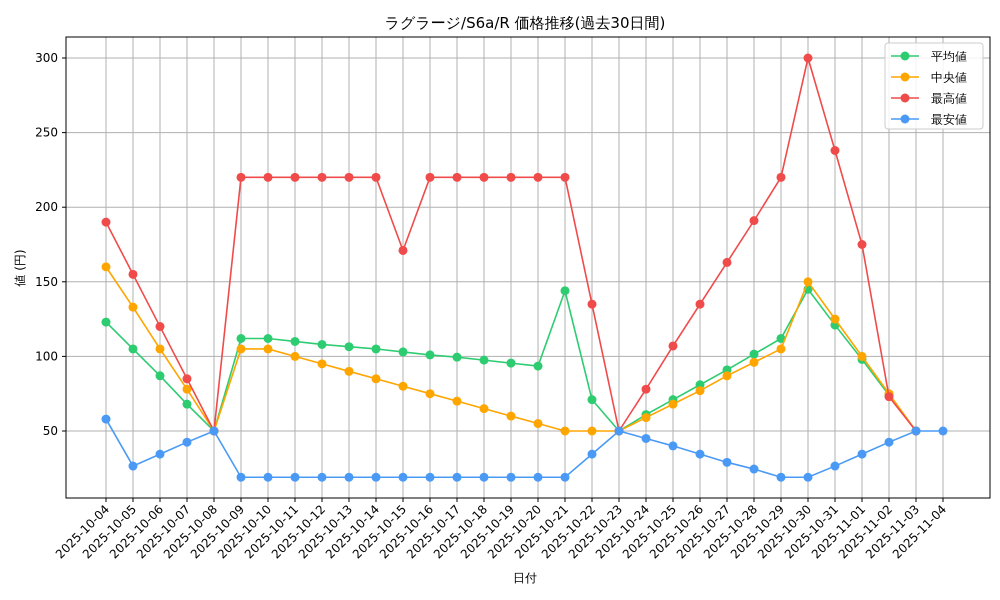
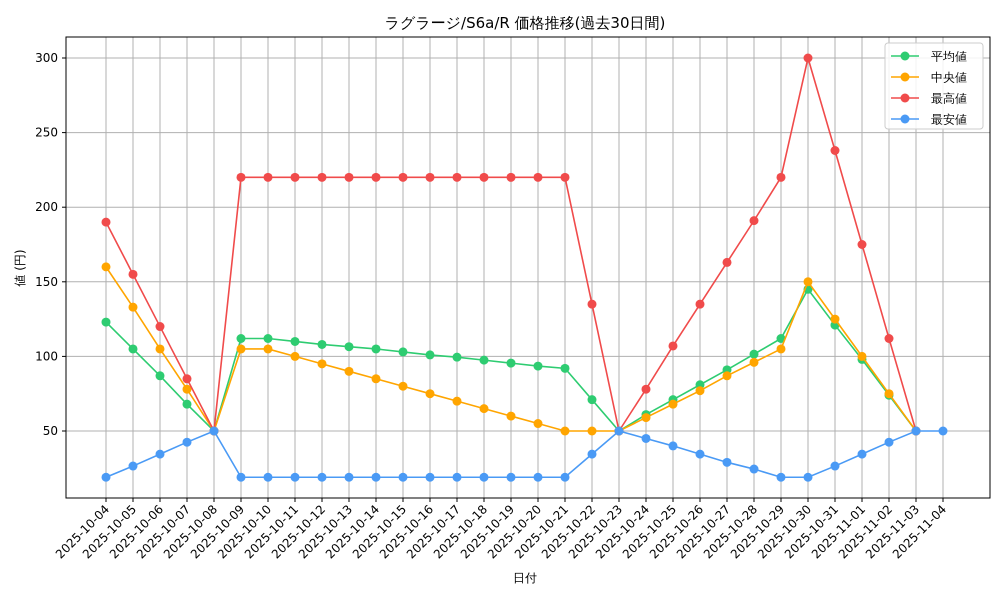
最安値/2025-10-04: 58 -> 19
最高値/2025-10-15: 171 -> 220
平均値/2025-10-21: 144 -> 92
最高値/2025-11-02: 73 -> 112
